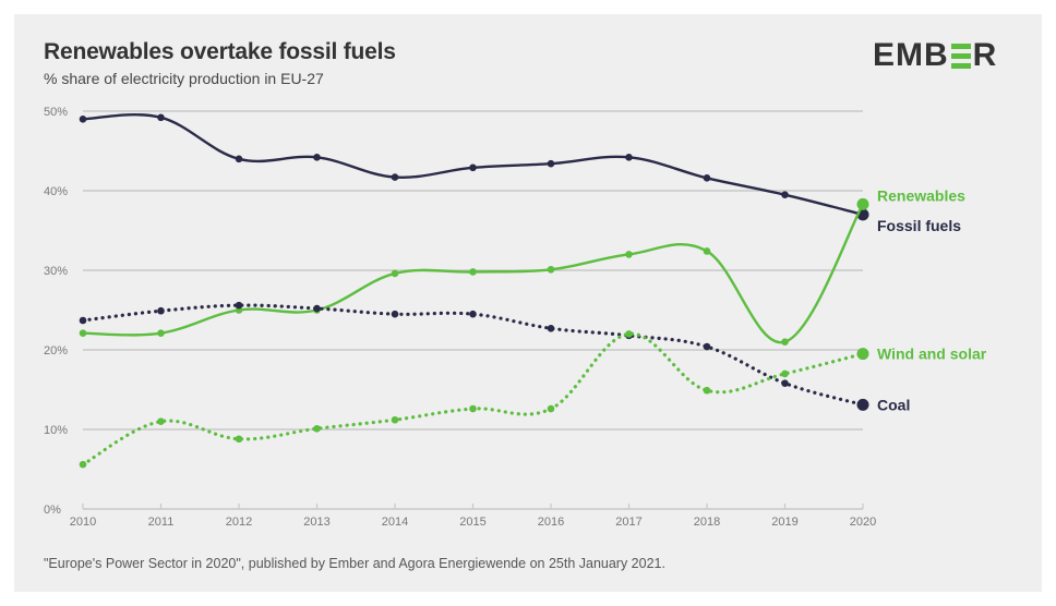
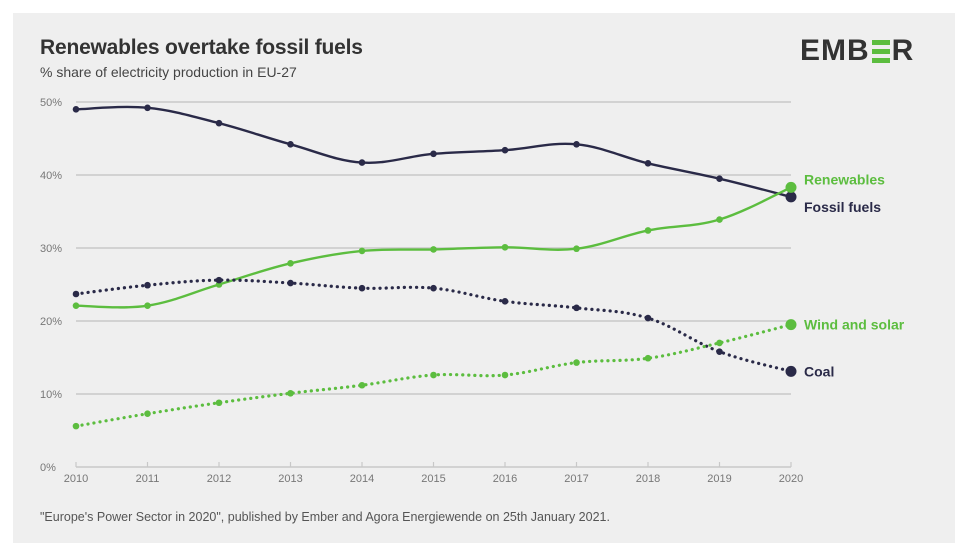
Wind and solar/2011: 11% -> 7%
Fossil fuels/2012: 44% -> 47%
Renewables/2013: 25% -> 28%
Renewables/2017: 32% -> 30%
Wind and solar/2017: 22% -> 14%
Renewables/2019: 21% -> 34%
